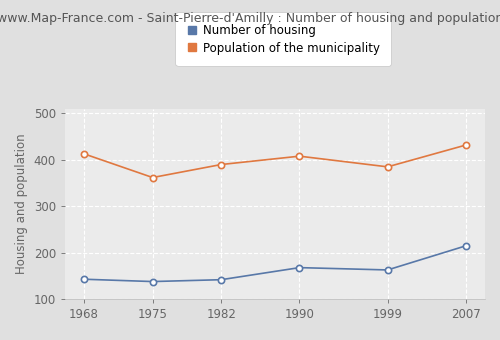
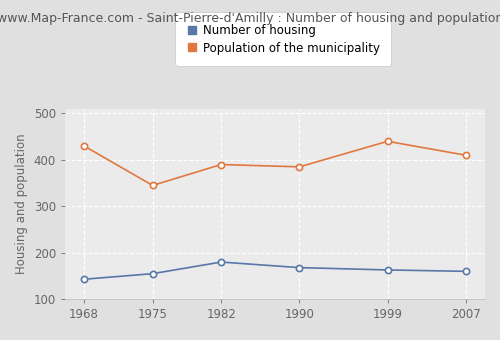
Population of the municipality/1968: 413 -> 430
Number of housing/1975: 138 -> 155
Population of the municipality/1975: 362 -> 345
Number of housing/1982: 142 -> 180
Population of the municipality/1990: 408 -> 385
Population of the municipality/1999: 385 -> 440
Number of housing/2007: 215 -> 160
Population of the municipality/2007: 432 -> 410
